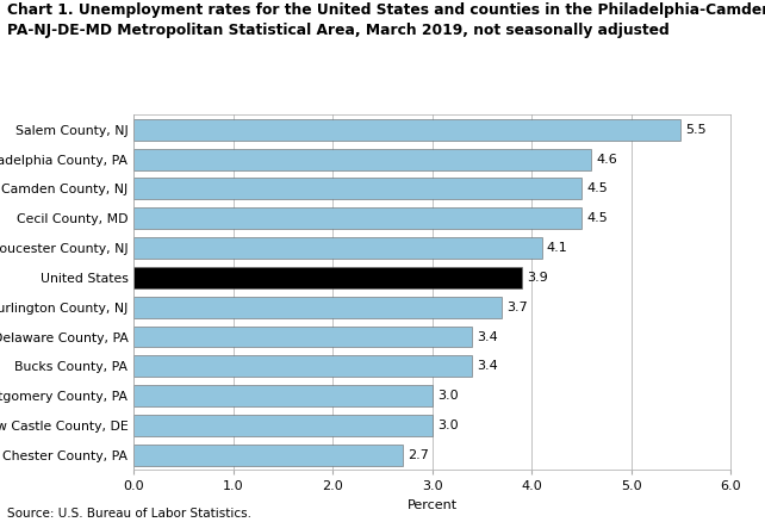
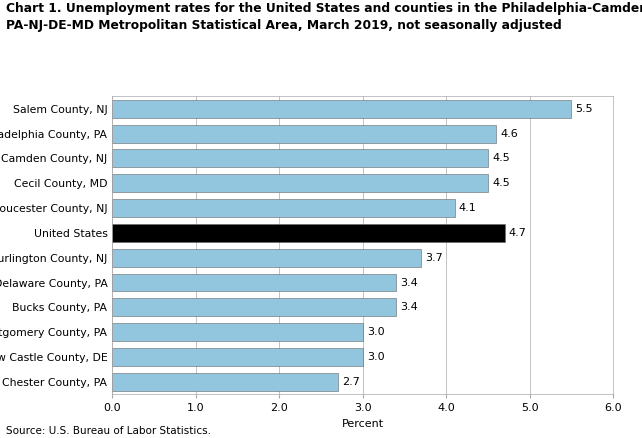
United States: 3.9 -> 4.7
